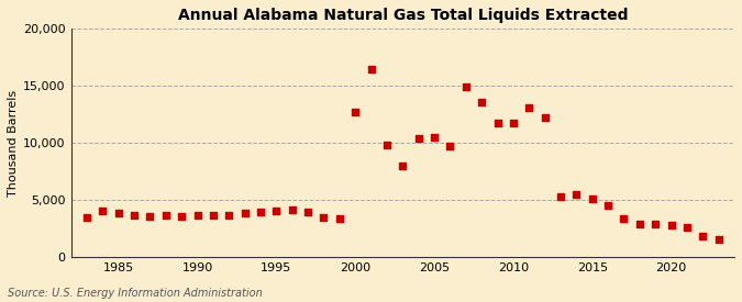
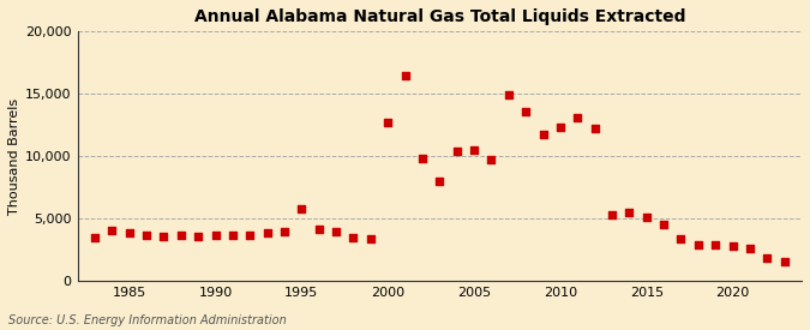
1995: 4,000 -> 5,800
2010: 11,700 -> 12,300
